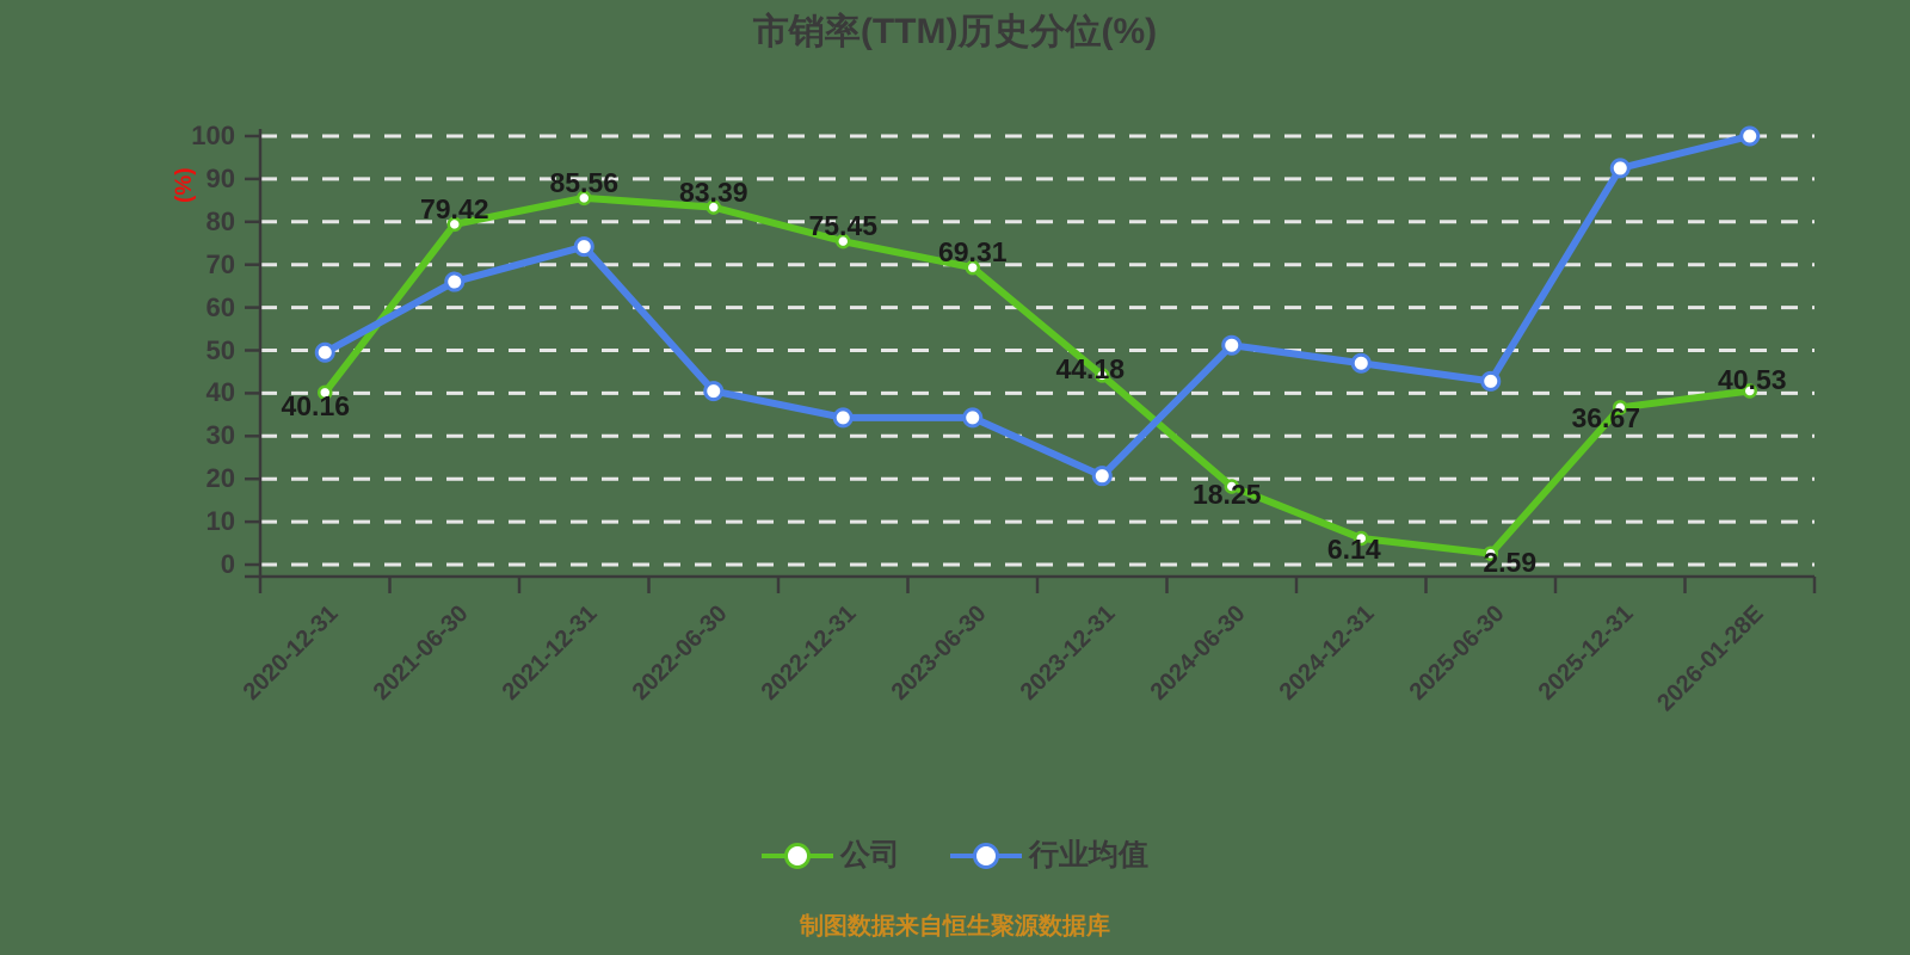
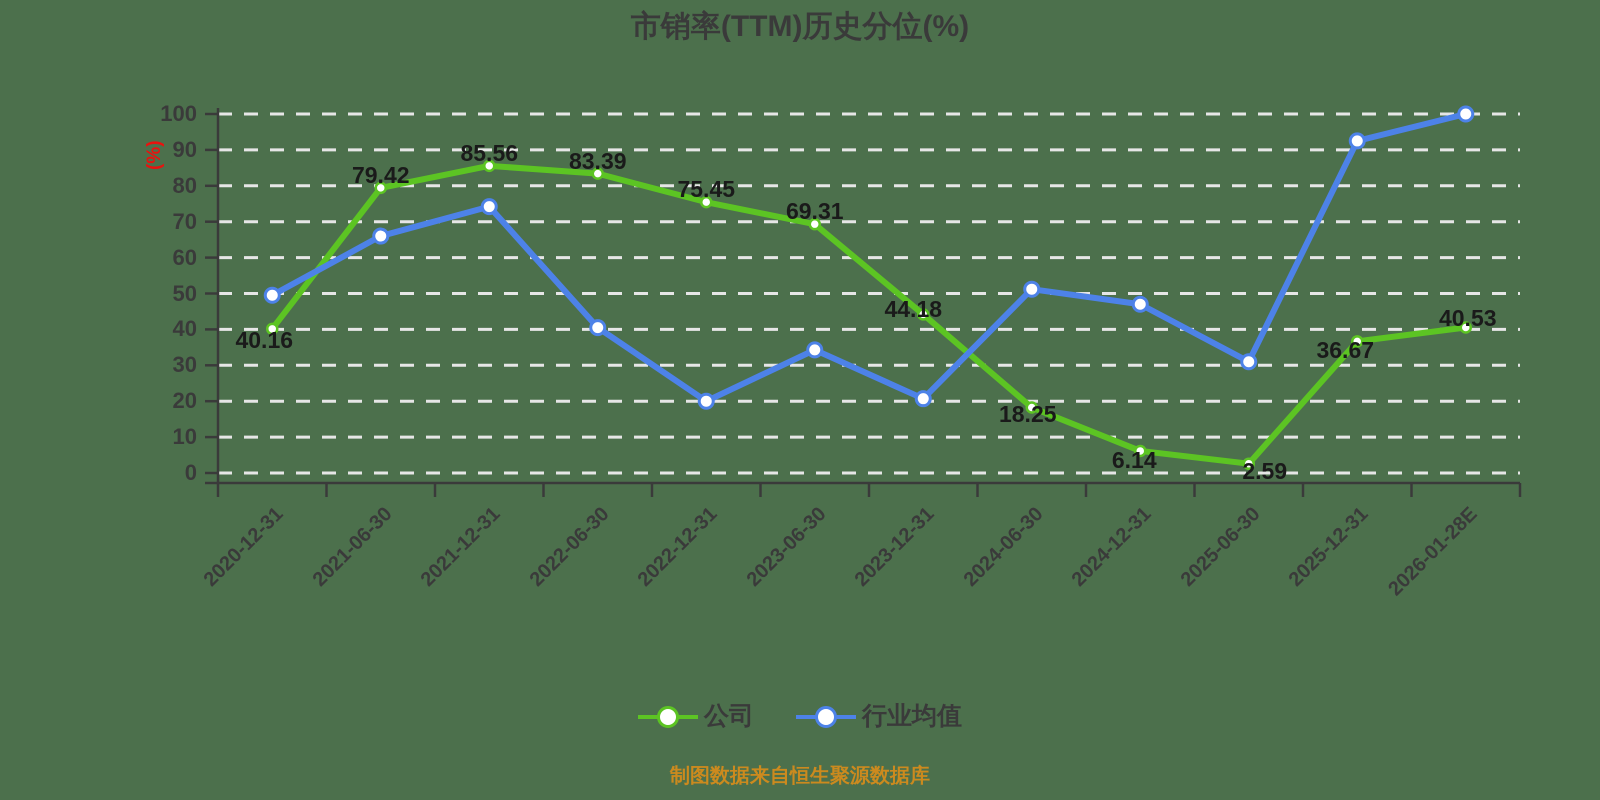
行业均值/2022-12-31: 34 -> 20
行业均值/2025-06-30: 43 -> 31
